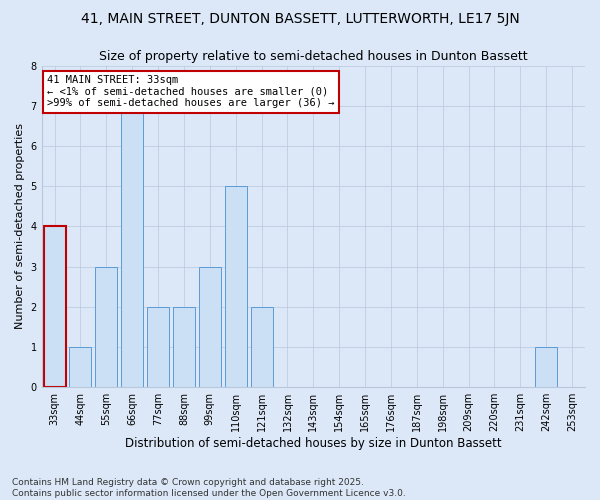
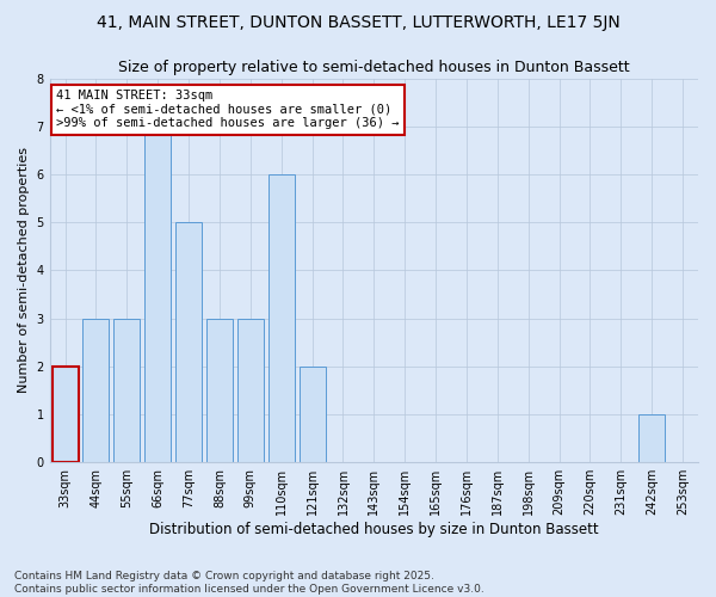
33sqm: 4 -> 2
44sqm: 1 -> 3
77sqm: 2 -> 5
88sqm: 2 -> 3
110sqm: 5 -> 6
